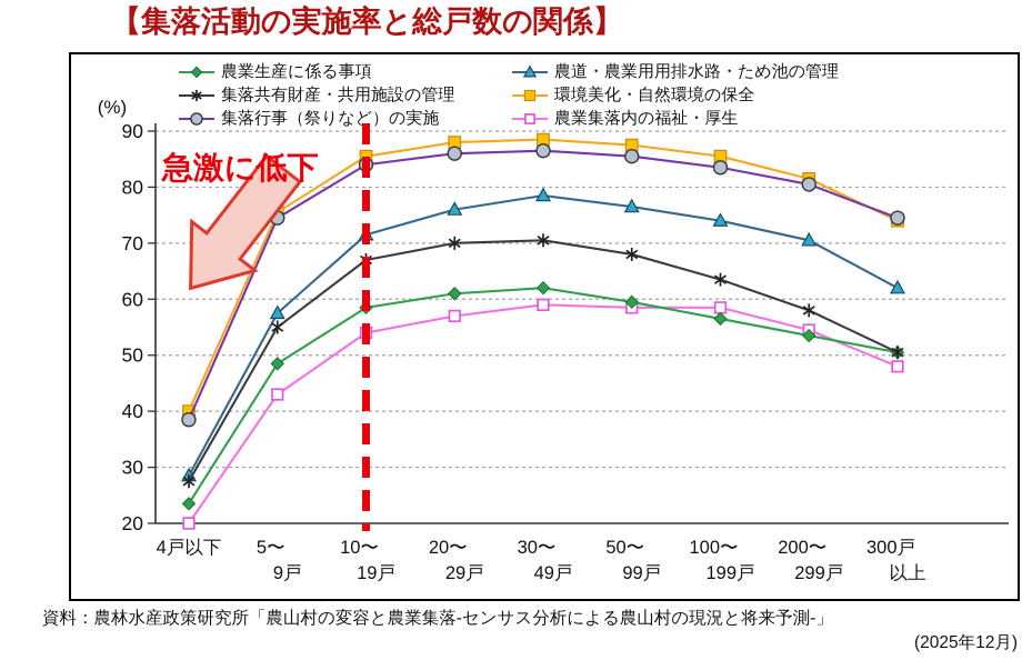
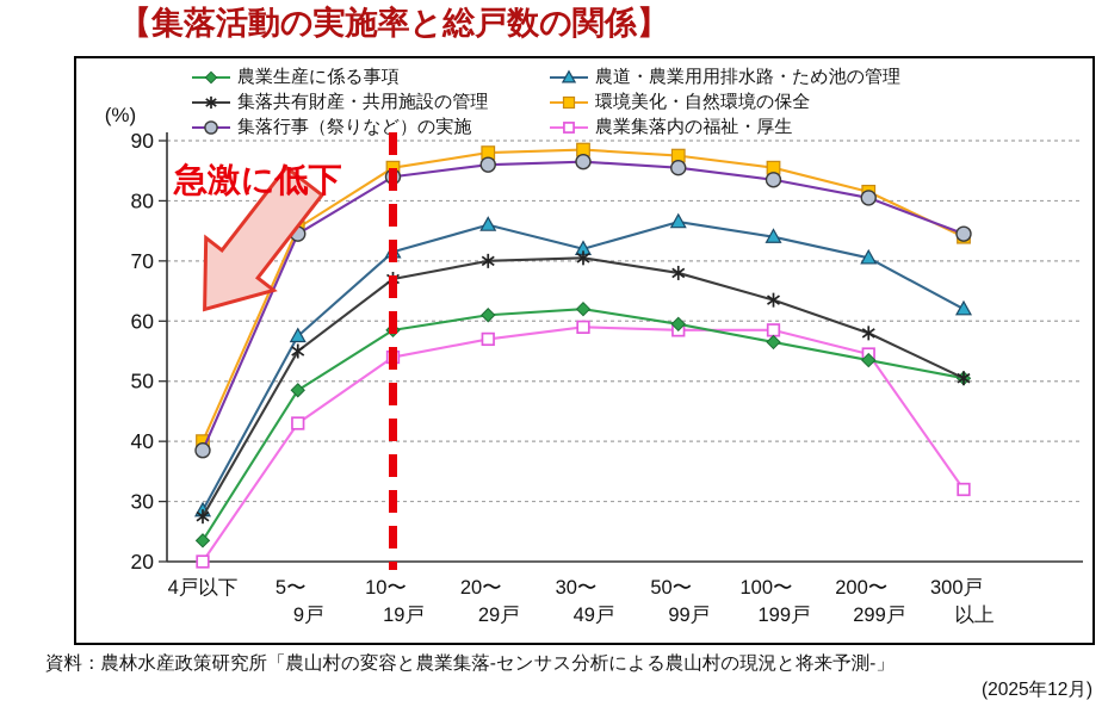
農道・農業用用排水路・ため池の管理/30〜49戸: 78 -> 72
農業集落内の福祉・厚生/300戸以上: 48 -> 32
